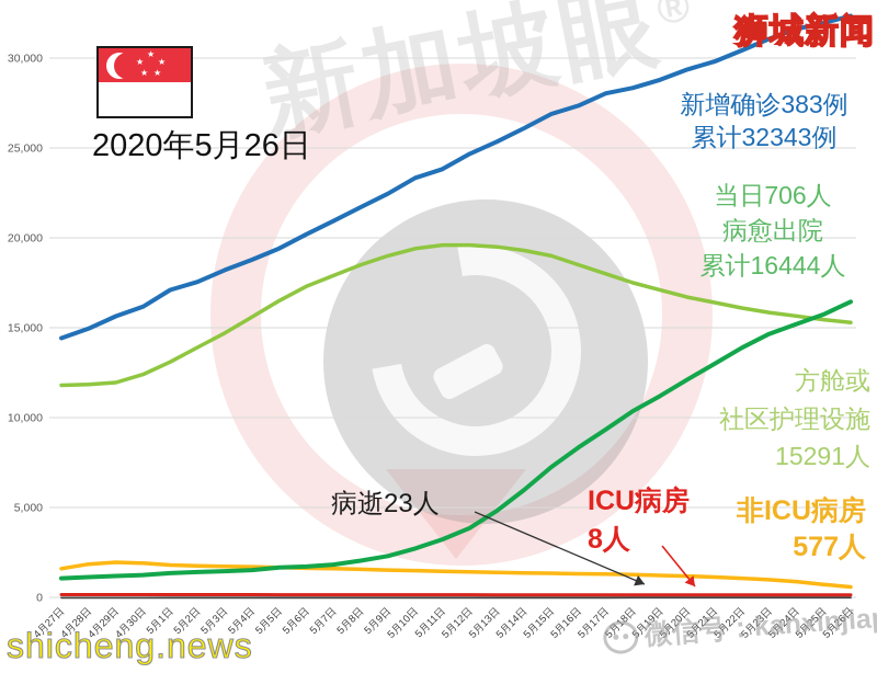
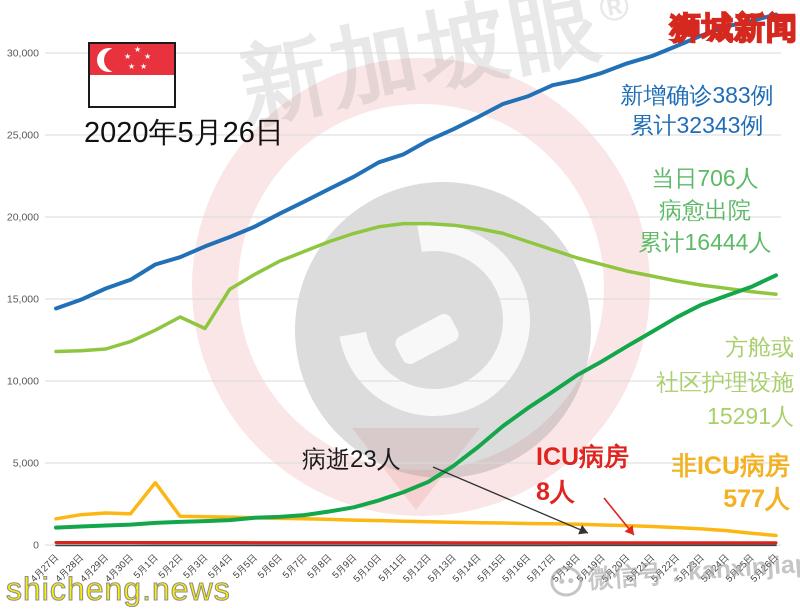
非ICU病房/5月1日: 1800 -> 3800
方舱或社区护理设施/5月3日: 14700 -> 13200
